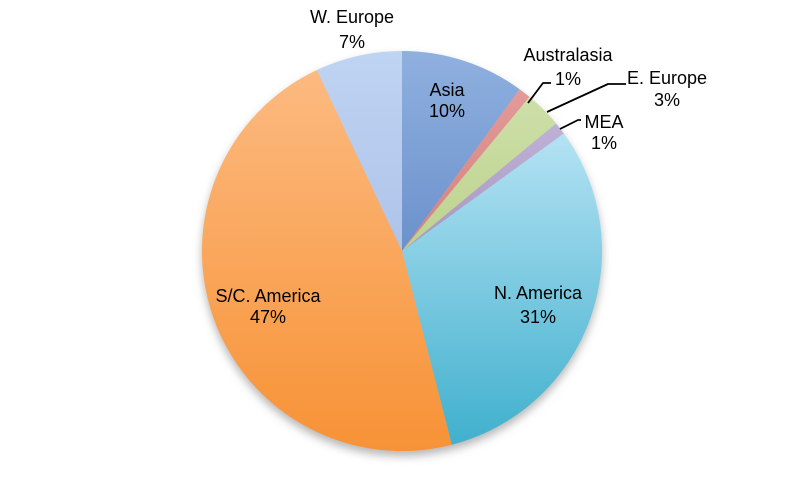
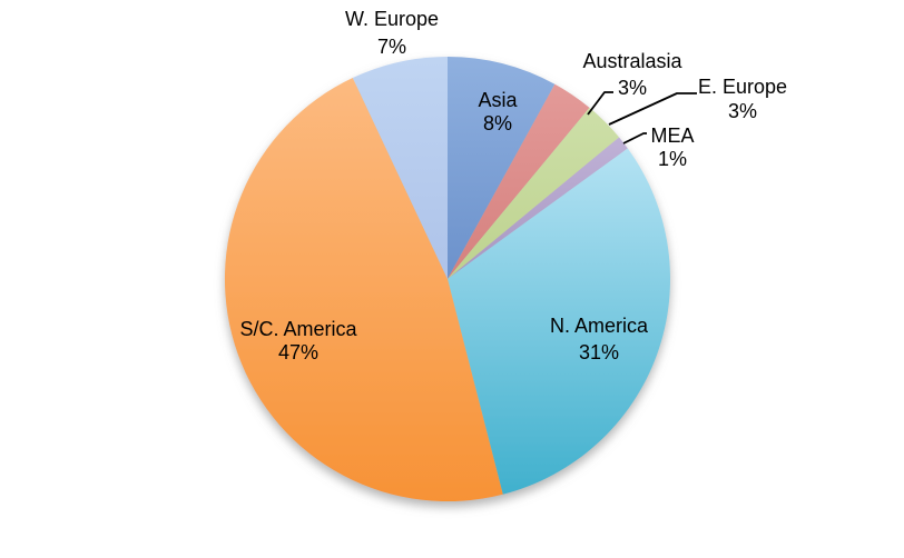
Asia: 10% -> 8%
Australasia: 1% -> 3%
